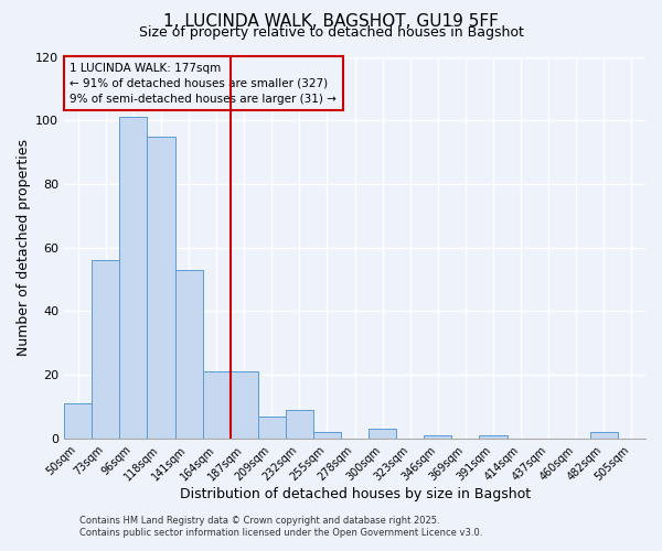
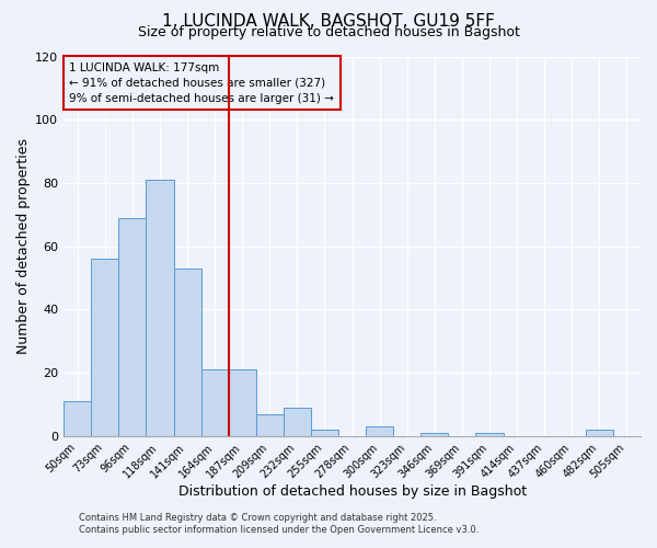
96sqm: 101 -> 69
118sqm: 95 -> 81
